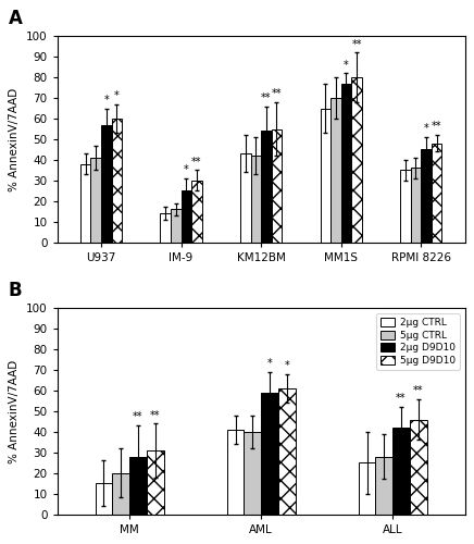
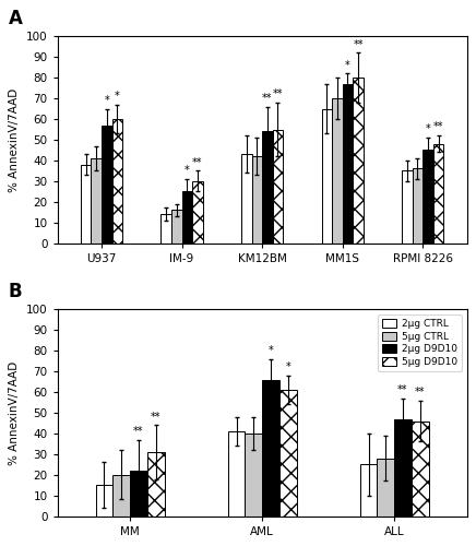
2μg D9D10/MM: 28 -> 22
2μg D9D10/AML: 59 -> 66
2μg D9D10/ALL: 42 -> 47
